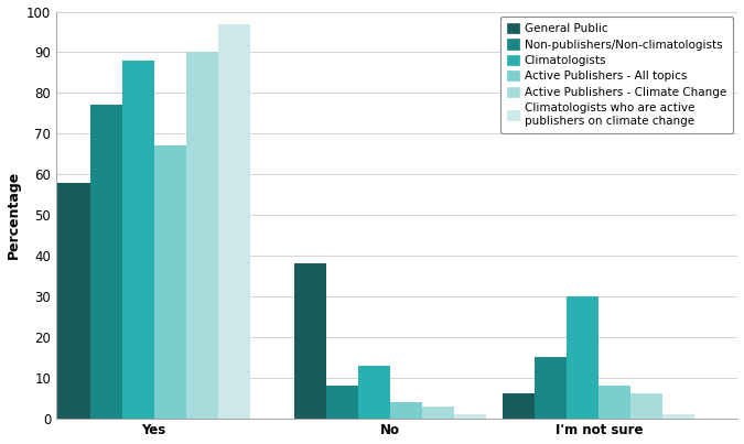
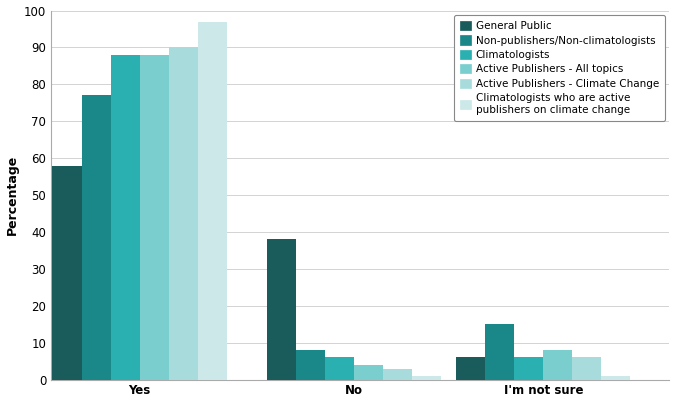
Active Publishers - All topics/Yes: 67 -> 88
Climatologists/No: 13 -> 6
Climatologists/I'm not sure: 30 -> 6
